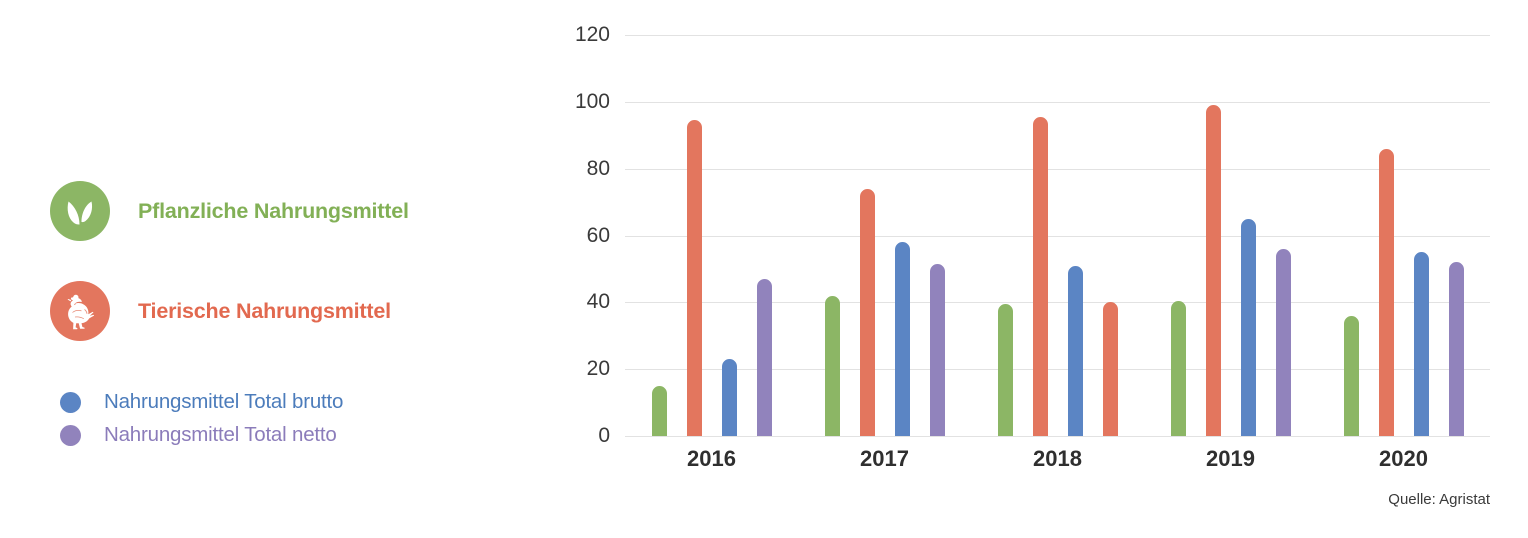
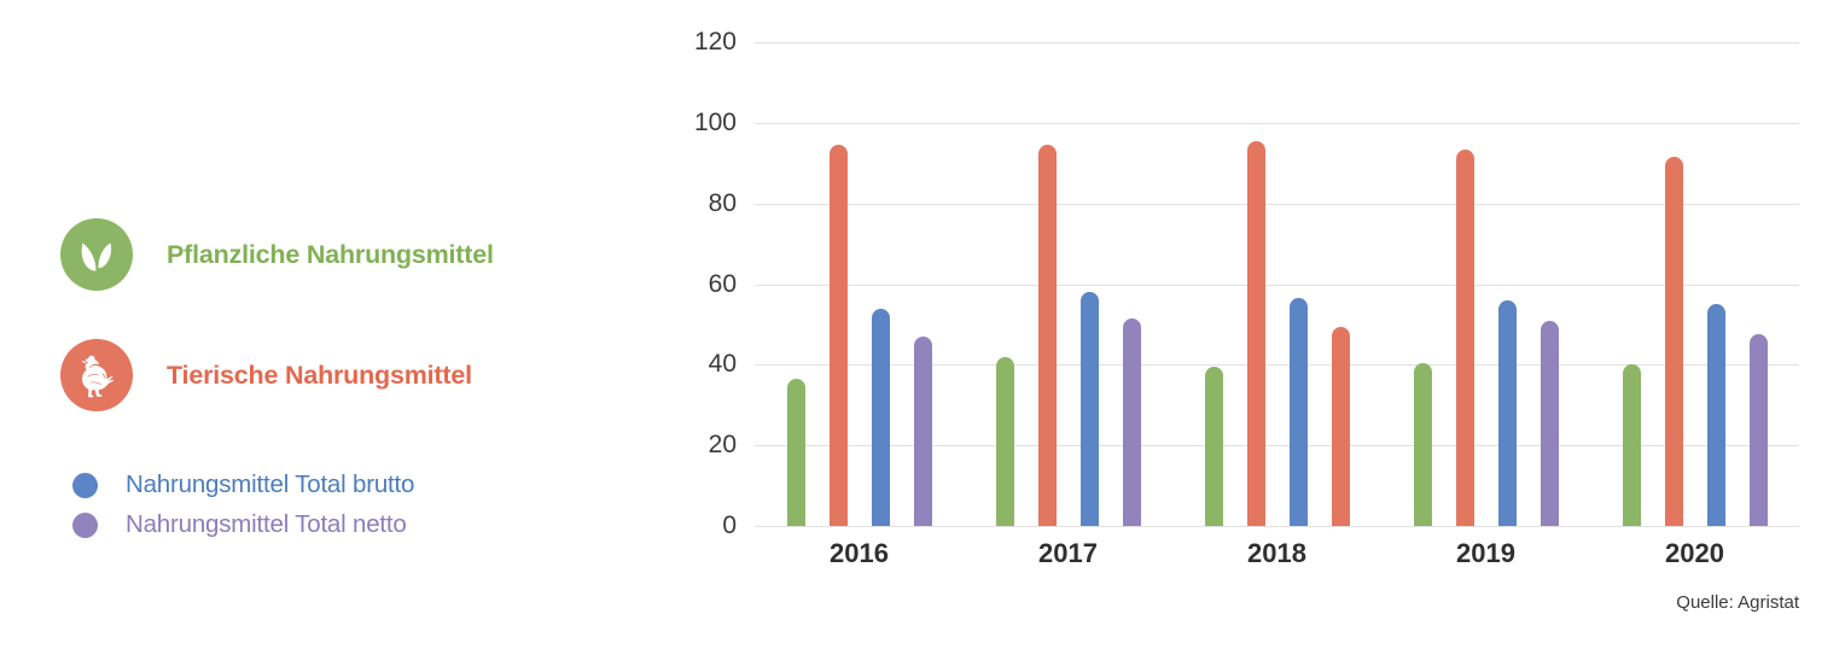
Pflanzliche Nahrungsmittel/2016: 15 -> 36
Nahrungsmittel Total brutto/2016: 23 -> 54
Tierische Nahrungsmittel/2017: 74 -> 94
Nahrungsmittel Total brutto/2018: 51 -> 56
Nahrungsmittel Total netto/2018: 40 -> 50
Tierische Nahrungsmittel/2019: 99 -> 94
Nahrungsmittel Total brutto/2019: 65 -> 56
Nahrungsmittel Total netto/2019: 56 -> 51
Pflanzliche Nahrungsmittel/2020: 36 -> 40
Tierische Nahrungsmittel/2020: 86 -> 92
Nahrungsmittel Total netto/2020: 52 -> 48
